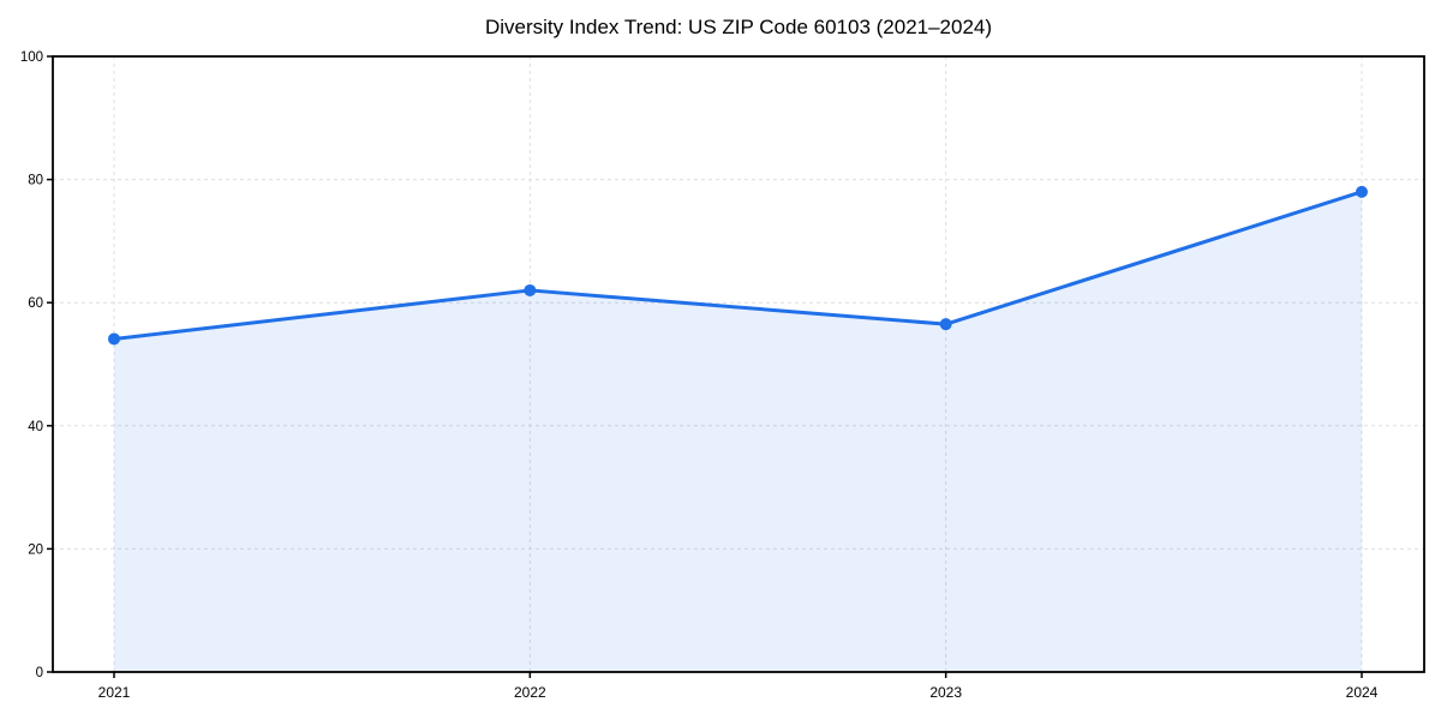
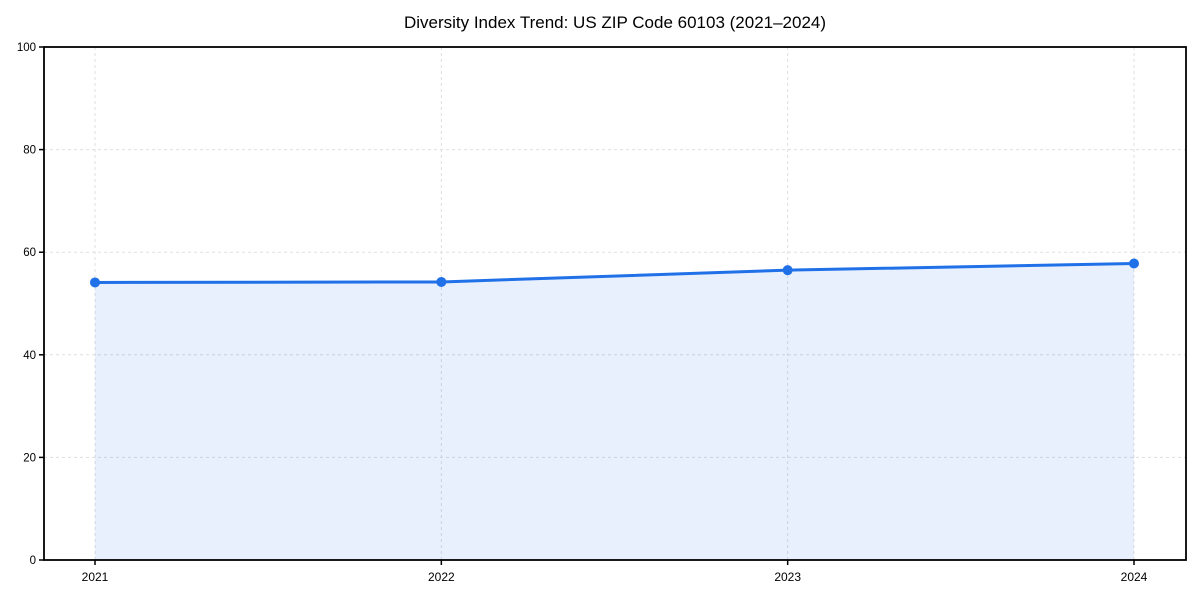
2022: 62 -> 54
2024: 78 -> 58
